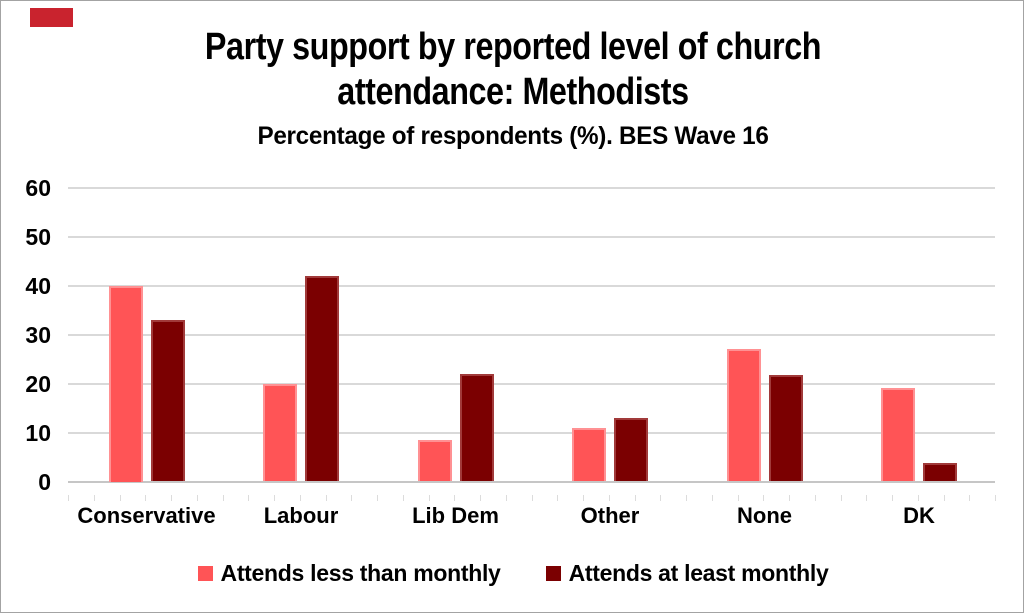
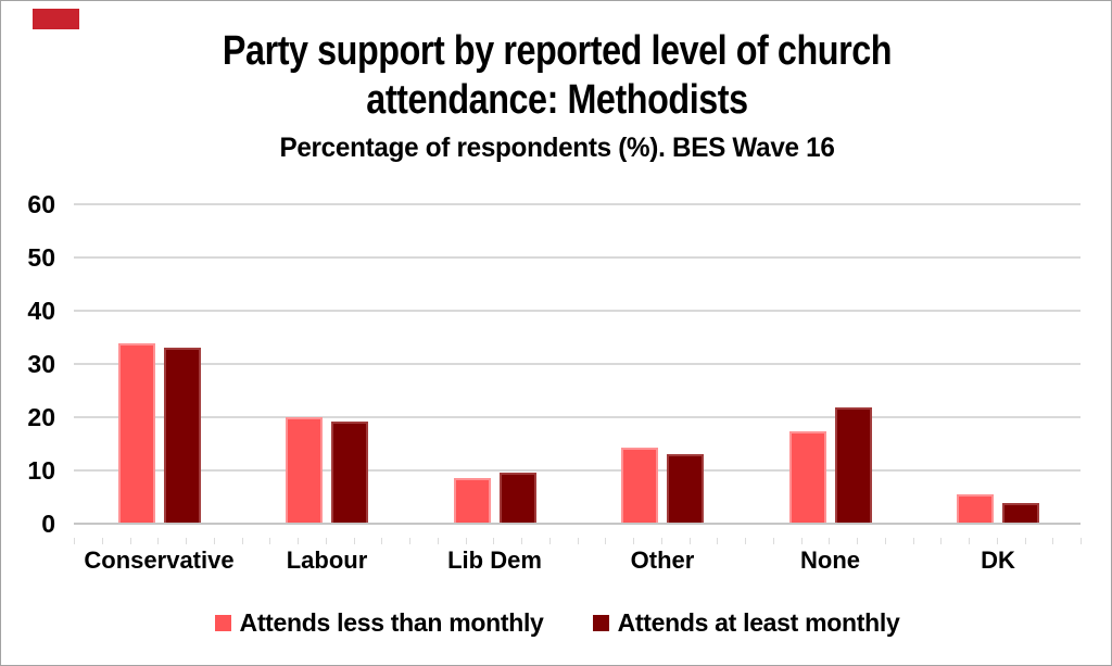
Attends less than monthly/Conservative: 40 -> 34
Attends at least monthly/Labour: 42 -> 19
Attends at least monthly/Lib Dem: 22 -> 9
Attends less than monthly/Other: 11 -> 14
Attends less than monthly/None: 27 -> 17
Attends less than monthly/DK: 19 -> 6
